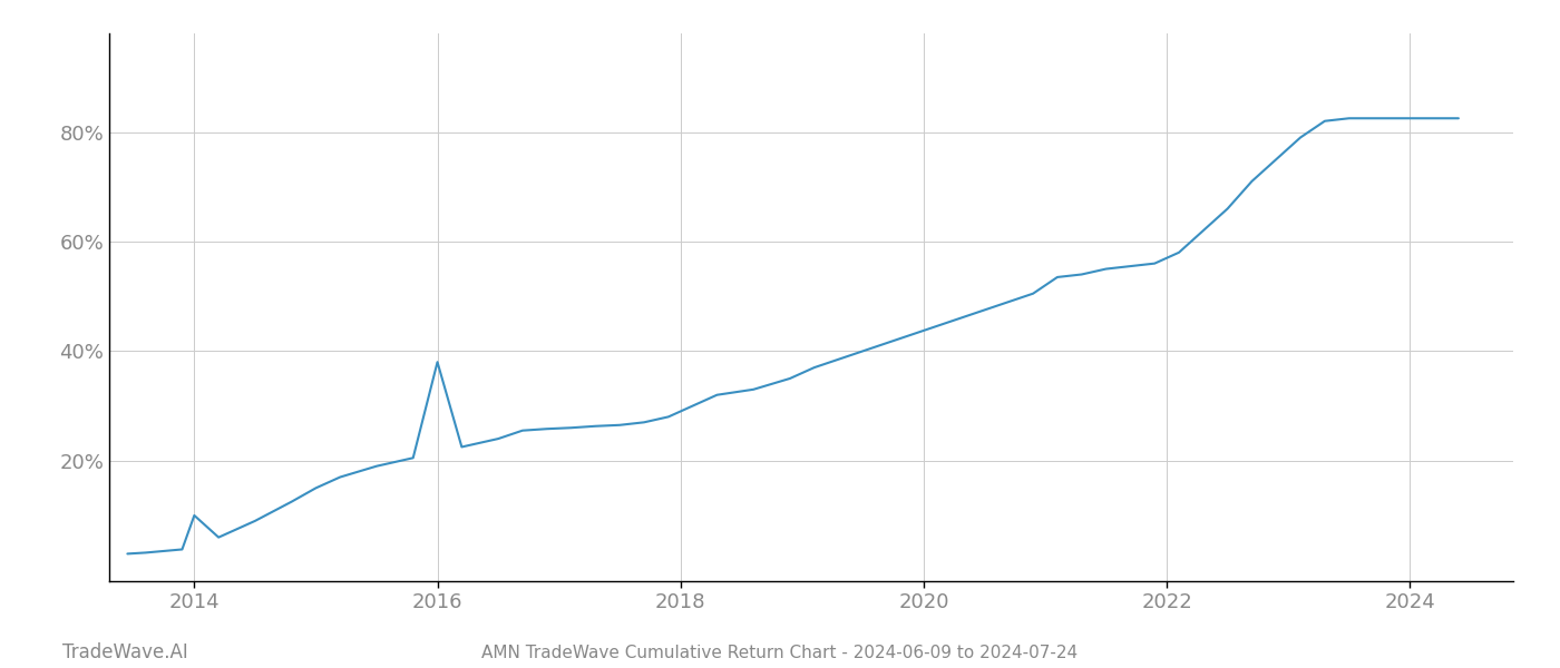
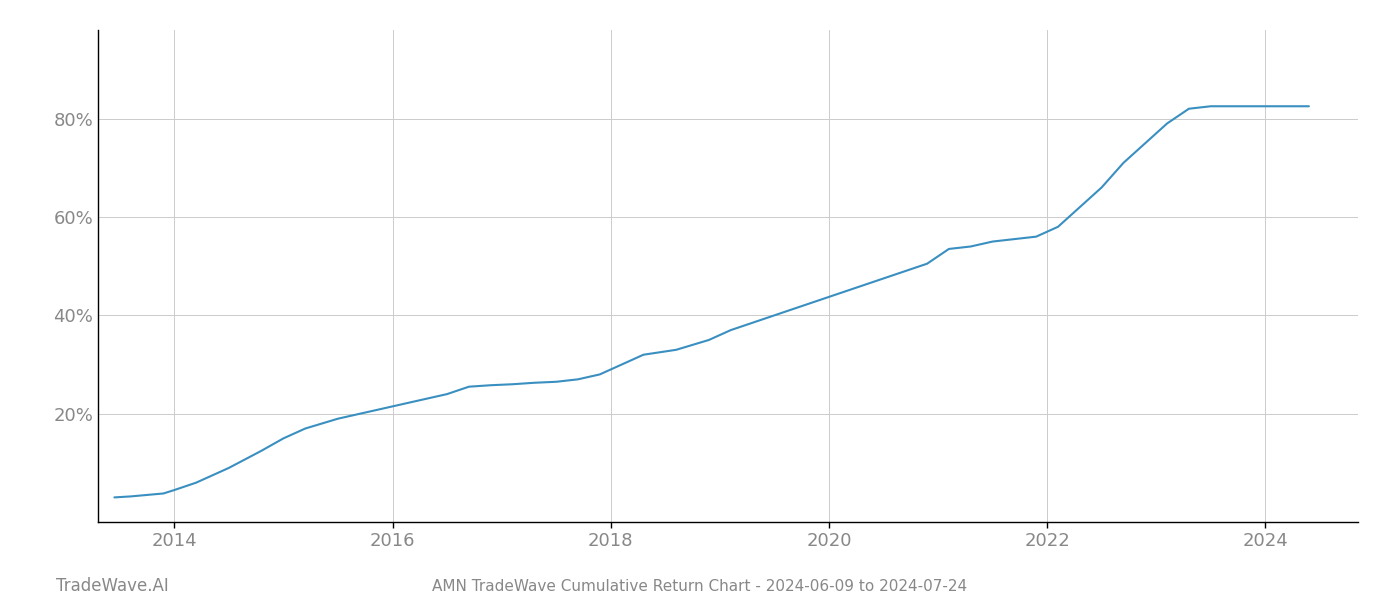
2014: 10.0% -> 4.5%
2016: 38.0% -> 21.5%
